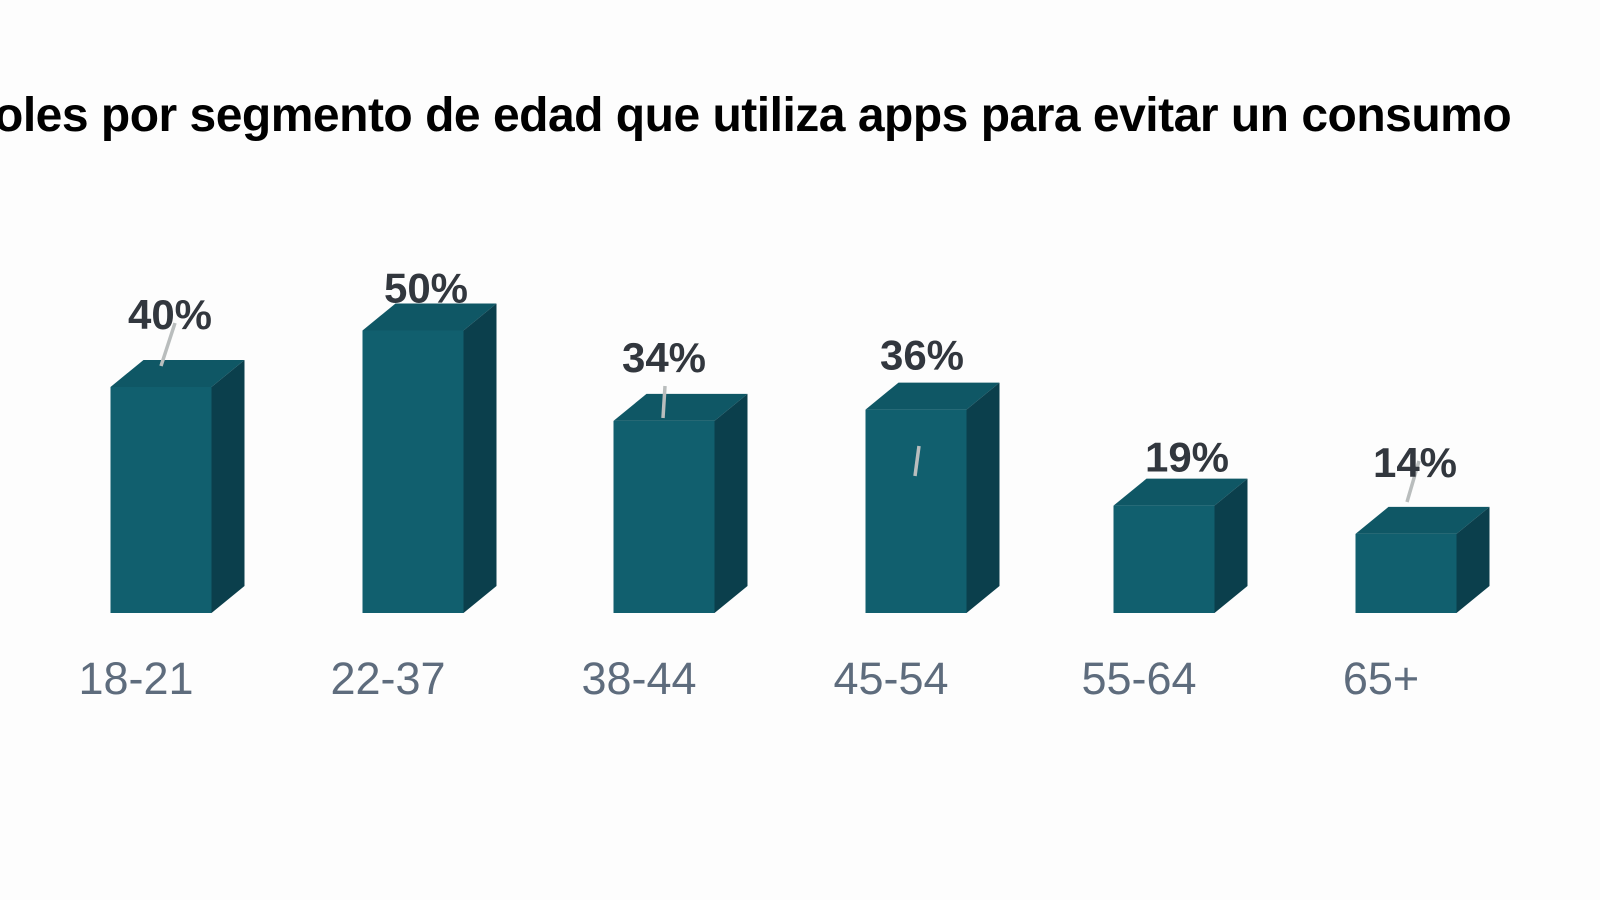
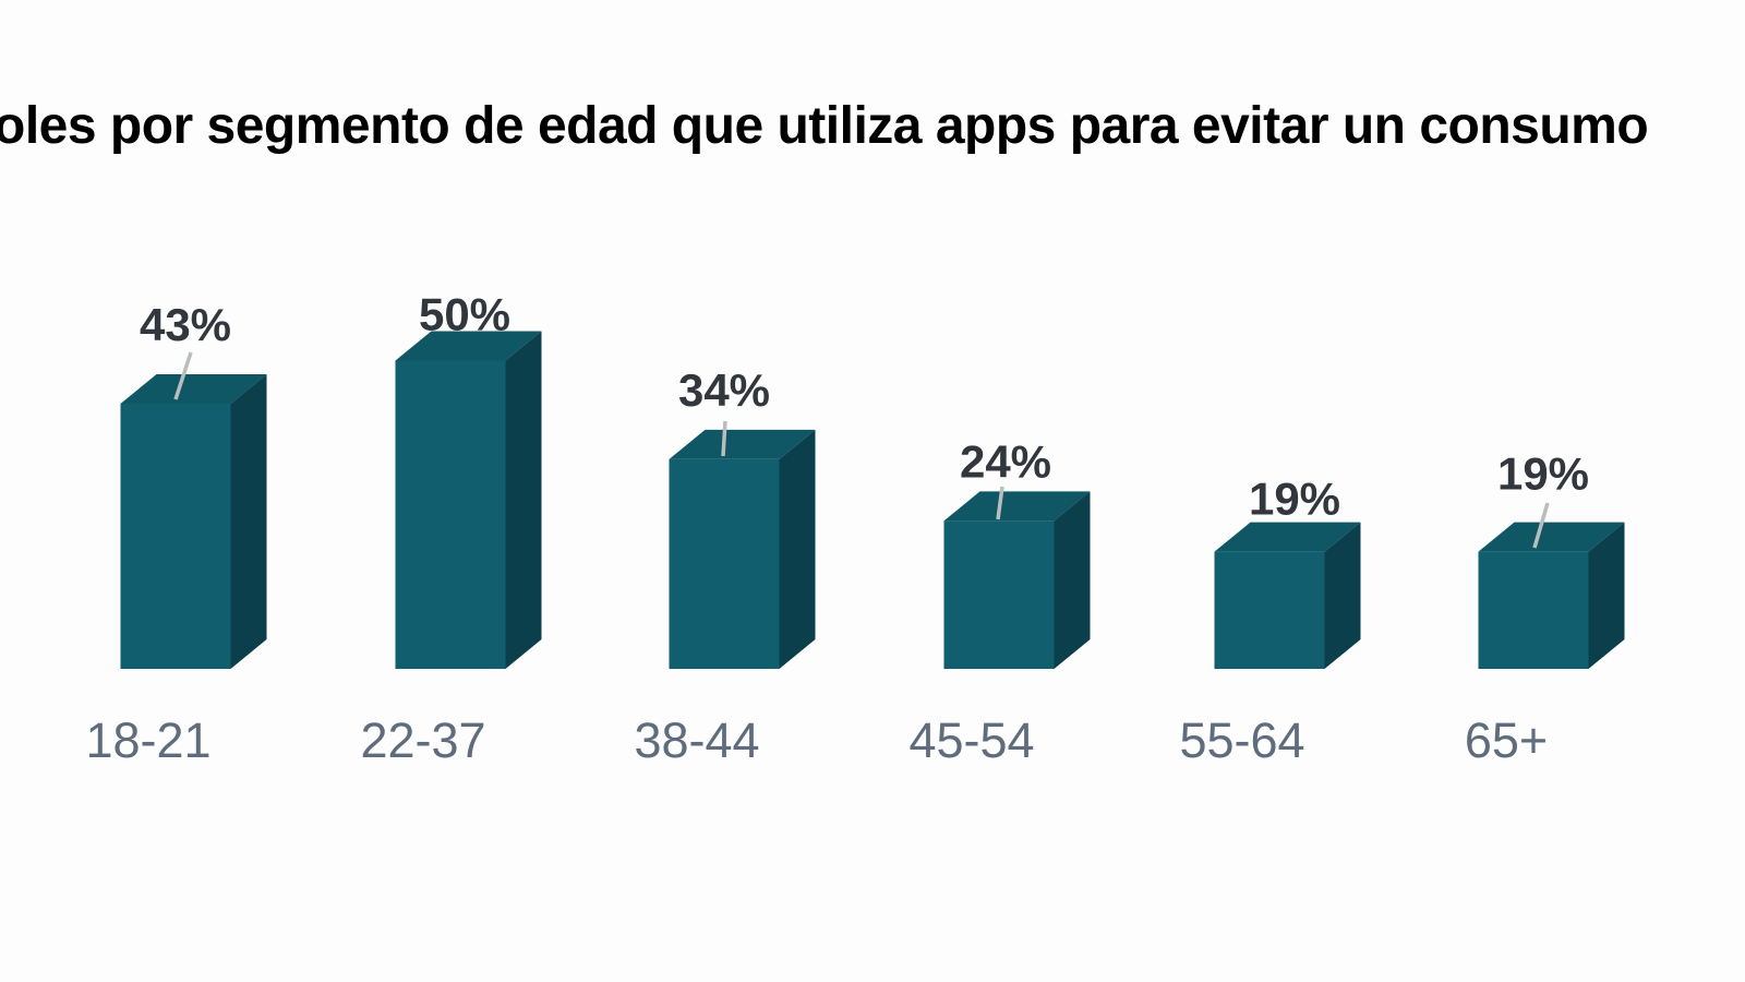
18-21: 40% -> 43%
45-54: 36% -> 24%
65+: 14% -> 19%
